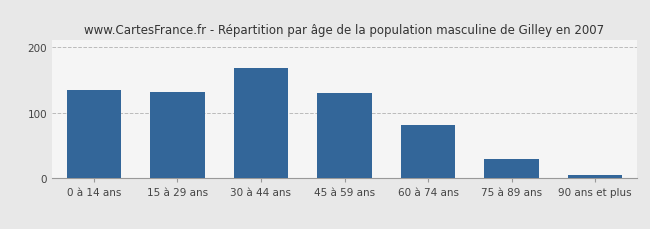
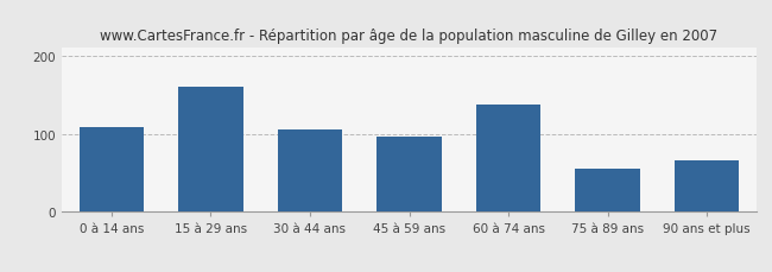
0 à 14 ans: 135 -> 108
15 à 29 ans: 132 -> 160
30 à 44 ans: 168 -> 106
45 à 59 ans: 130 -> 96
60 à 74 ans: 82 -> 138
75 à 89 ans: 30 -> 56
90 ans et plus: 5 -> 66
